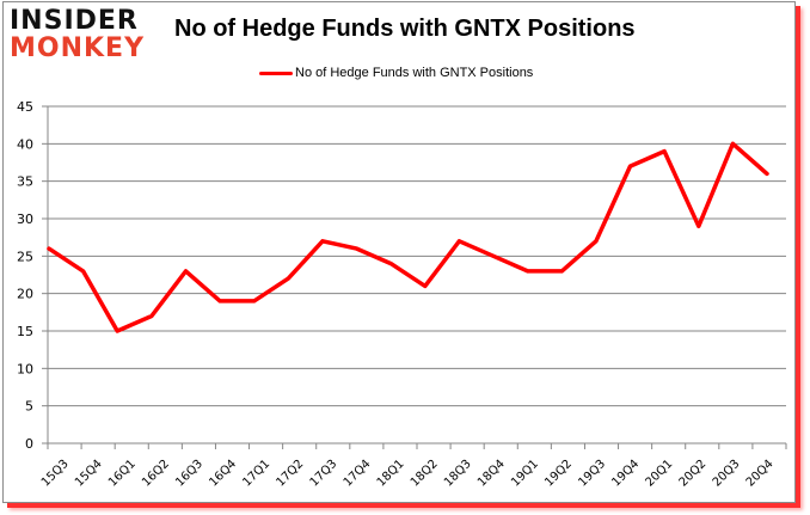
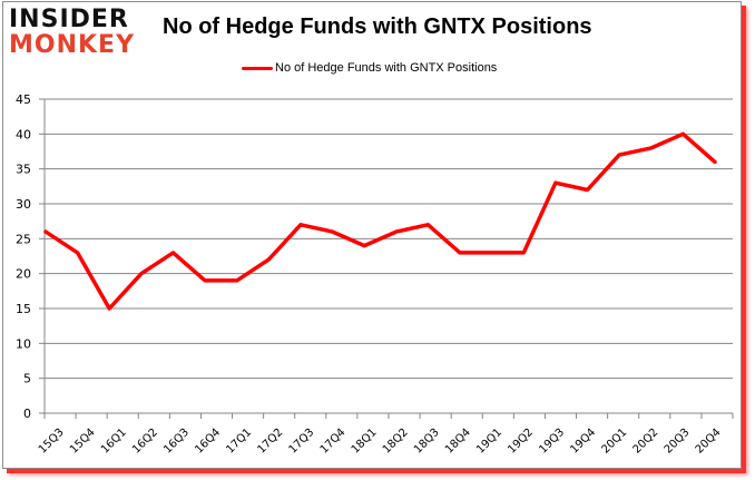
16Q2: 17 -> 20
18Q2: 21 -> 26
18Q4: 25 -> 23
19Q3: 27 -> 33
19Q4: 37 -> 32
20Q1: 39 -> 37
20Q2: 29 -> 38
